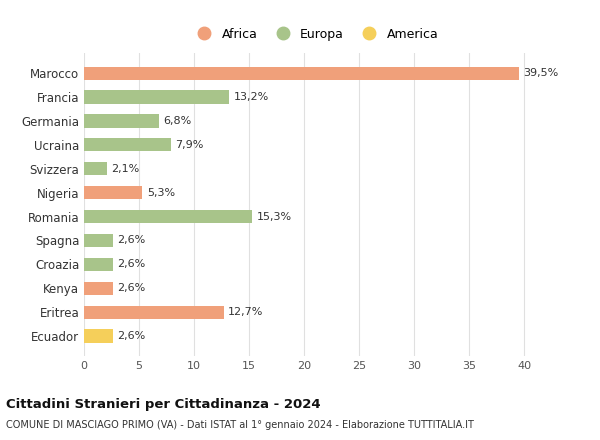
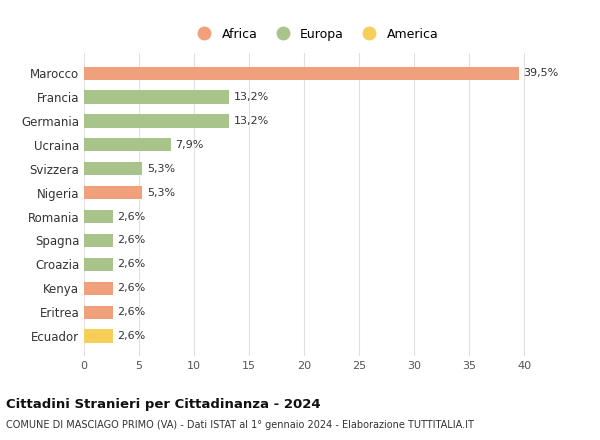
Germania: 6,8% -> 13,2%
Svizzera: 2,1% -> 5,3%
Romania: 15,3% -> 2,6%
Eritrea: 12,7% -> 2,6%
